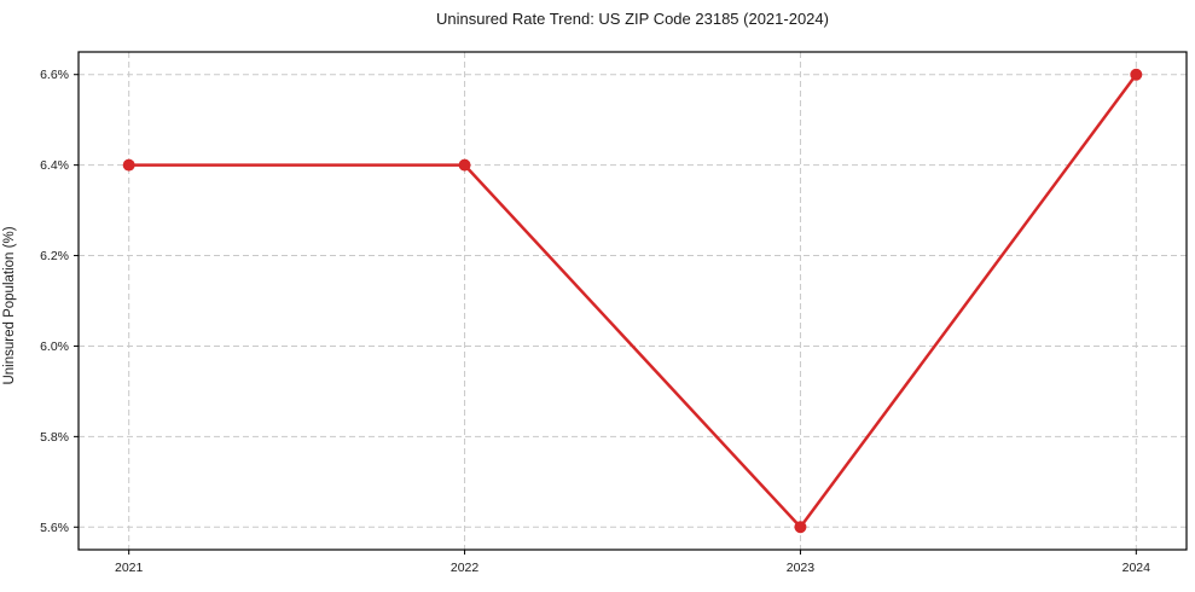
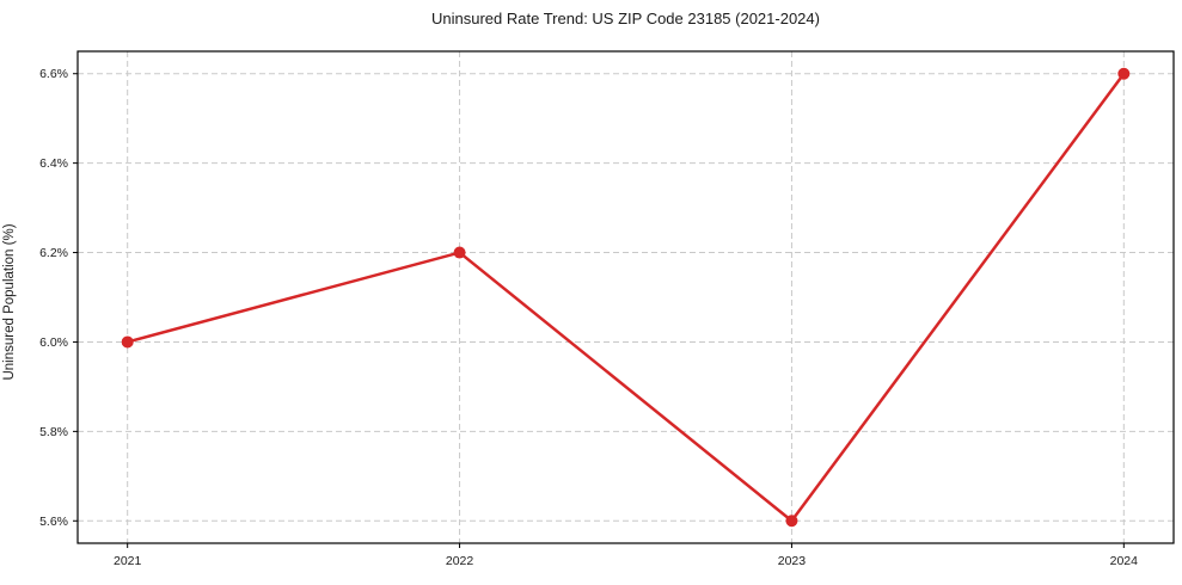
2021: 6.4% -> 6.0%
2022: 6.4% -> 6.2%
